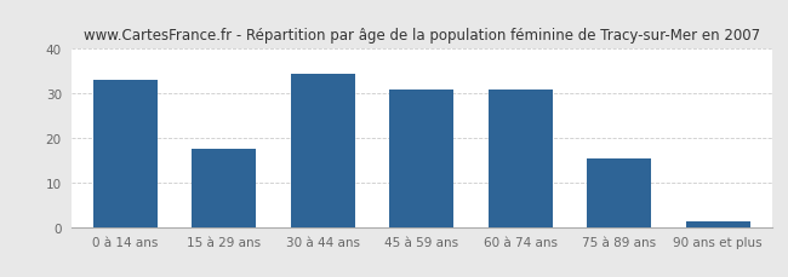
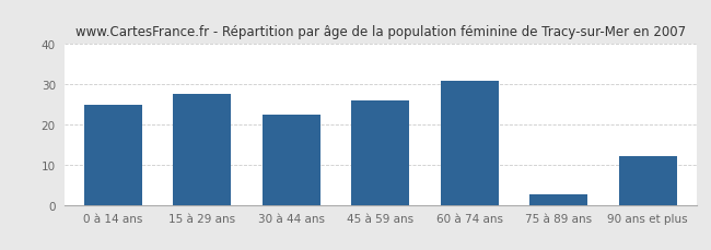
0 à 14 ans: 33.0 -> 25.0
15 à 29 ans: 17.5 -> 27.5
30 à 44 ans: 34.5 -> 22.5
45 à 59 ans: 31.0 -> 26.0
75 à 89 ans: 15.5 -> 2.5
90 ans et plus: 1.2 -> 12.0
